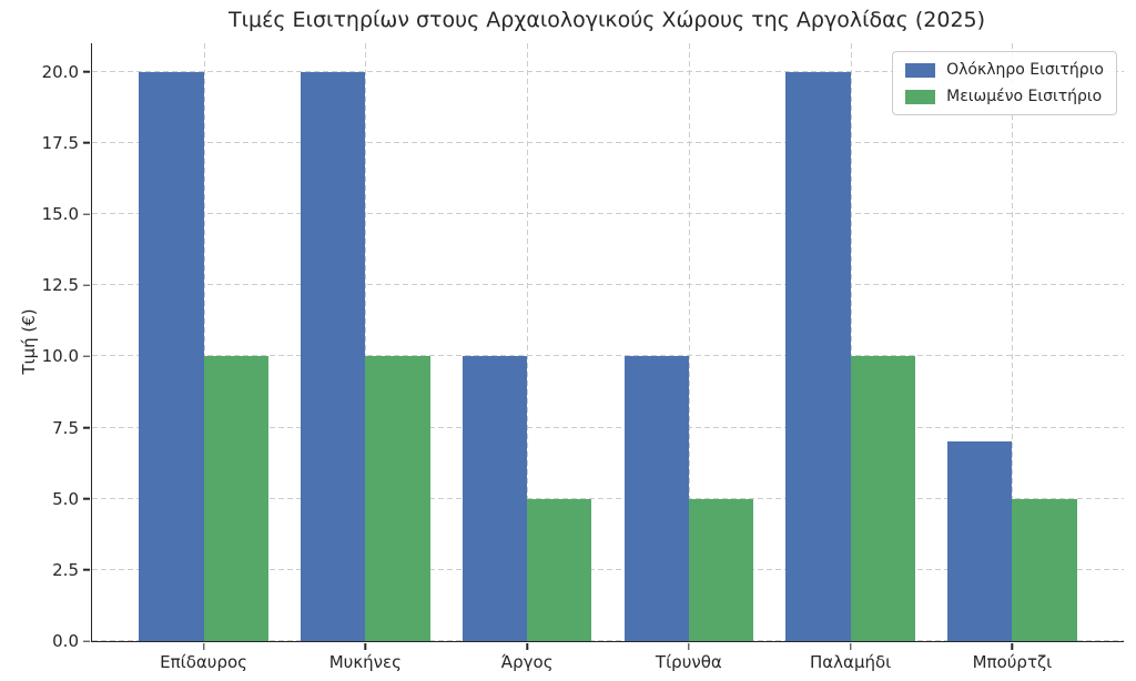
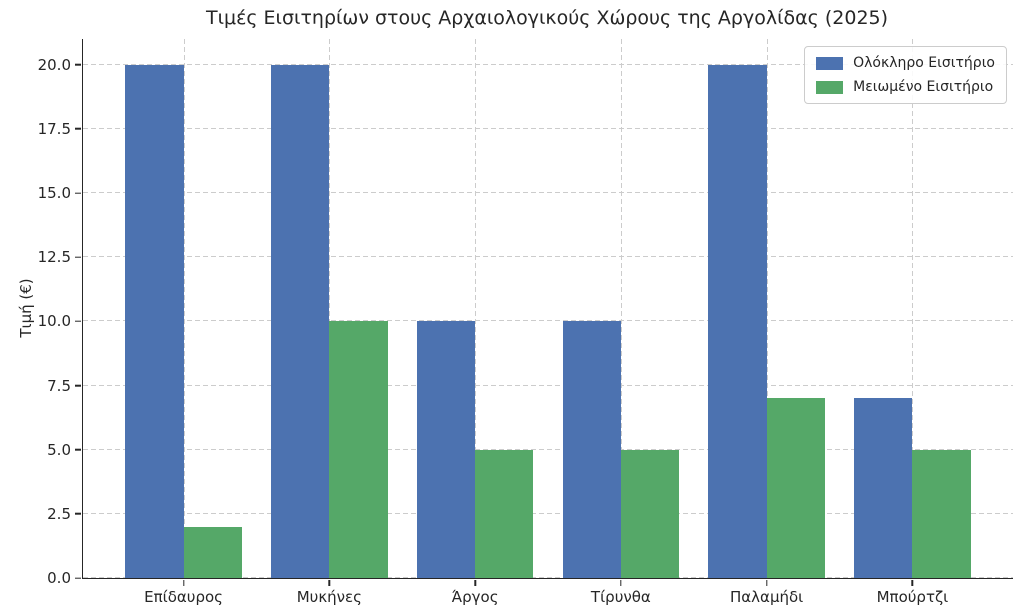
Μειωμένο Εισιτήριο/Επίδαυρος: 10 -> 2
Μειωμένο Εισιτήριο/Παλαμήδι: 10 -> 7
